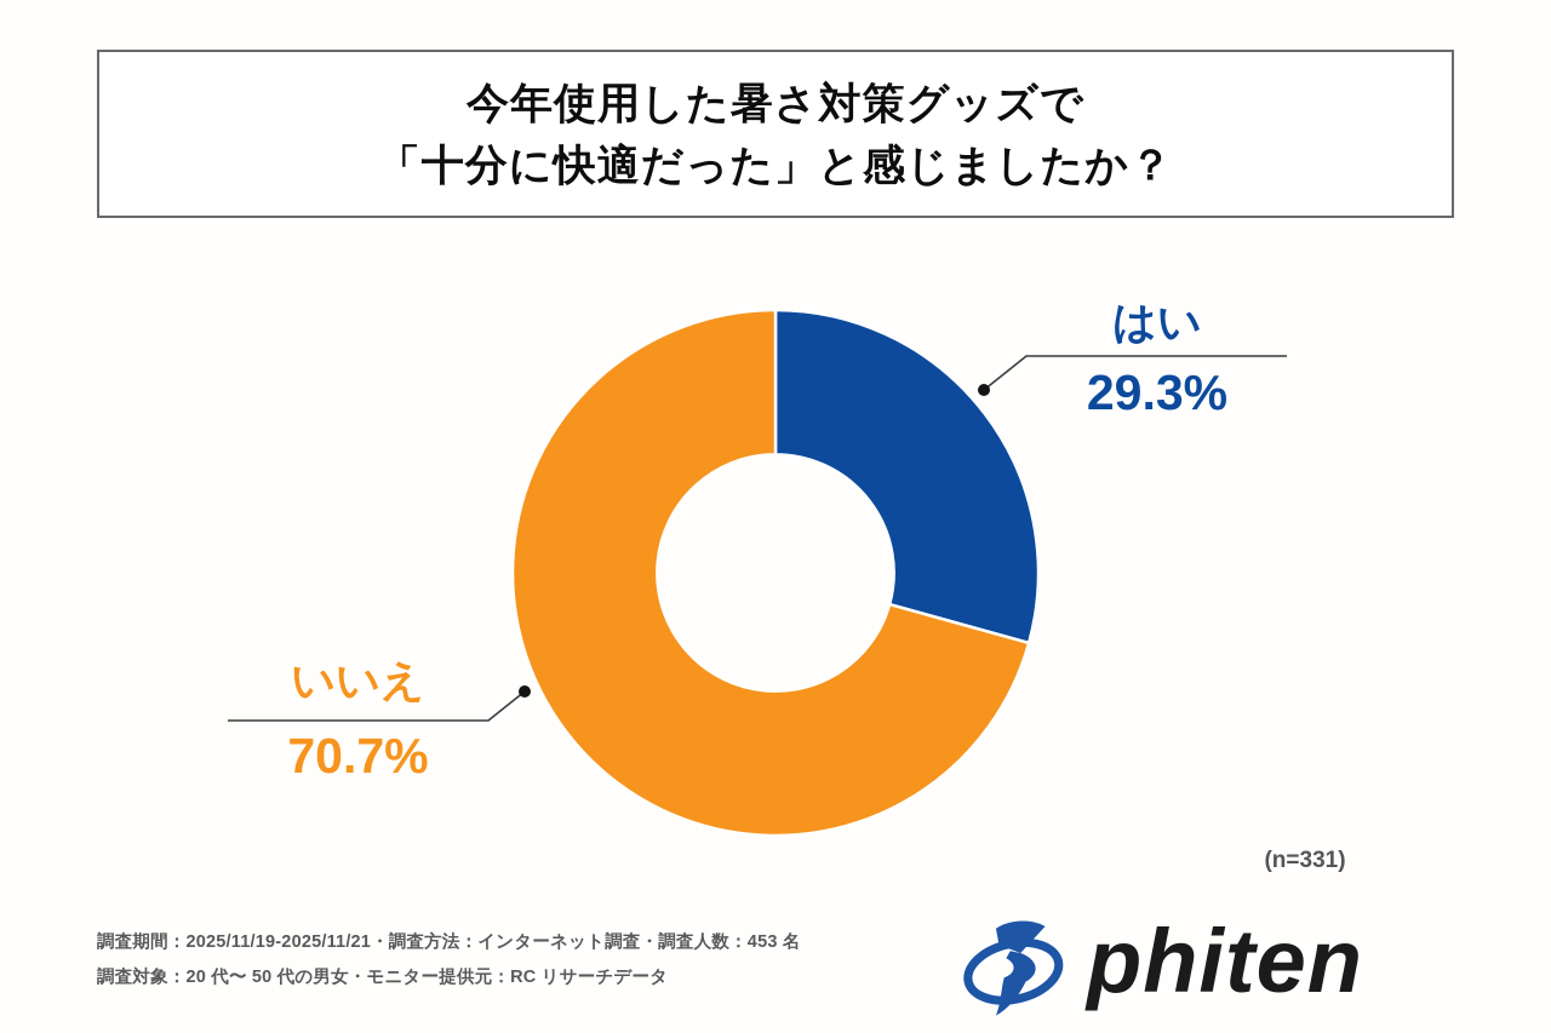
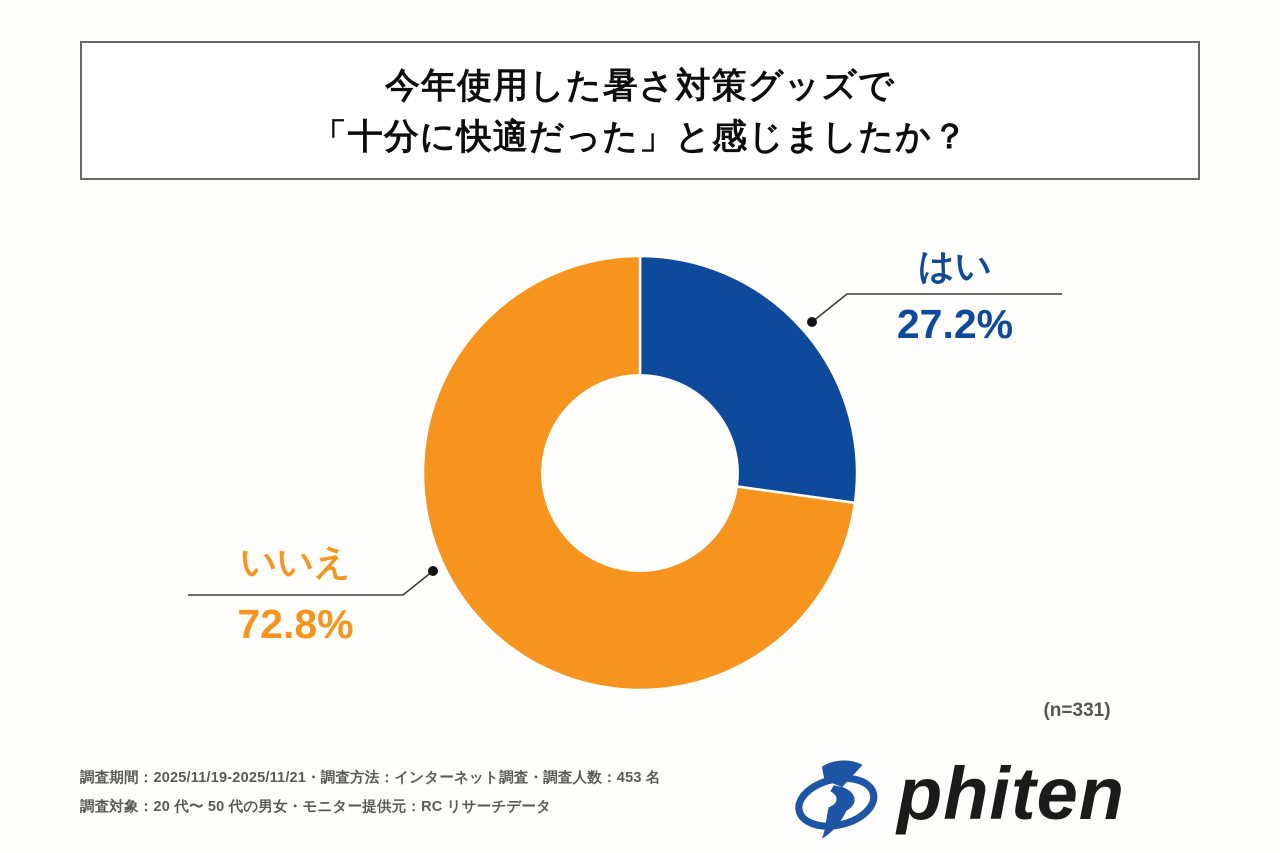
はい: 29.3% -> 27.2%
いいえ: 70.7% -> 72.8%
